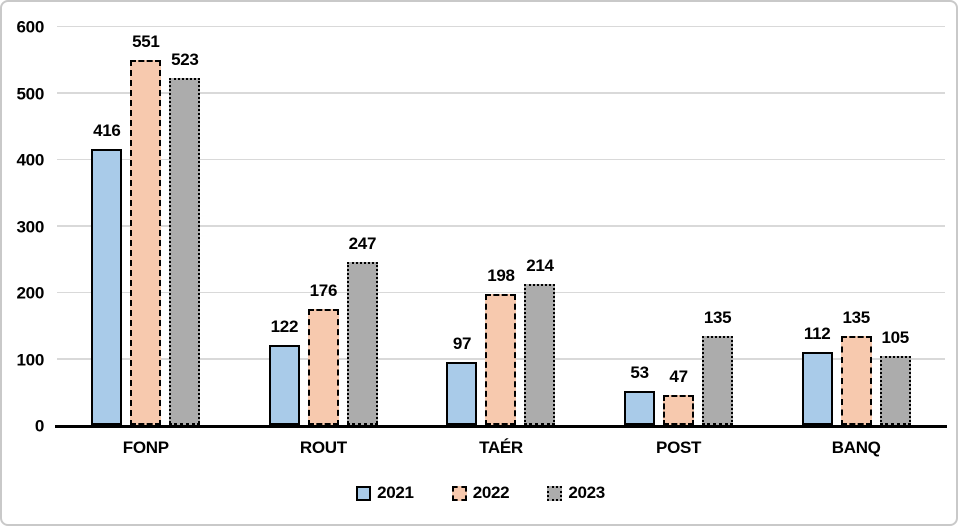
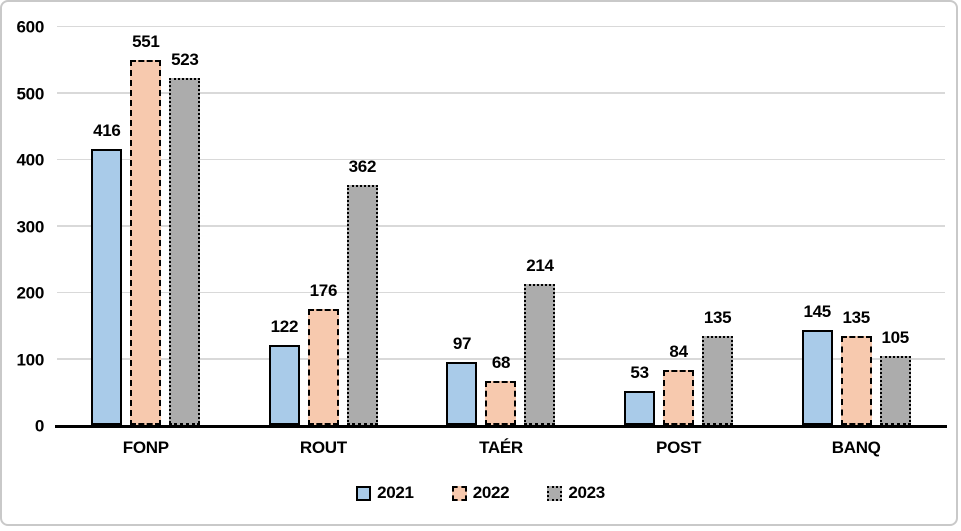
2023/ROUT: 247 -> 362
2022/TAÉR: 198 -> 68
2022/POST: 47 -> 84
2021/BANQ: 112 -> 145
